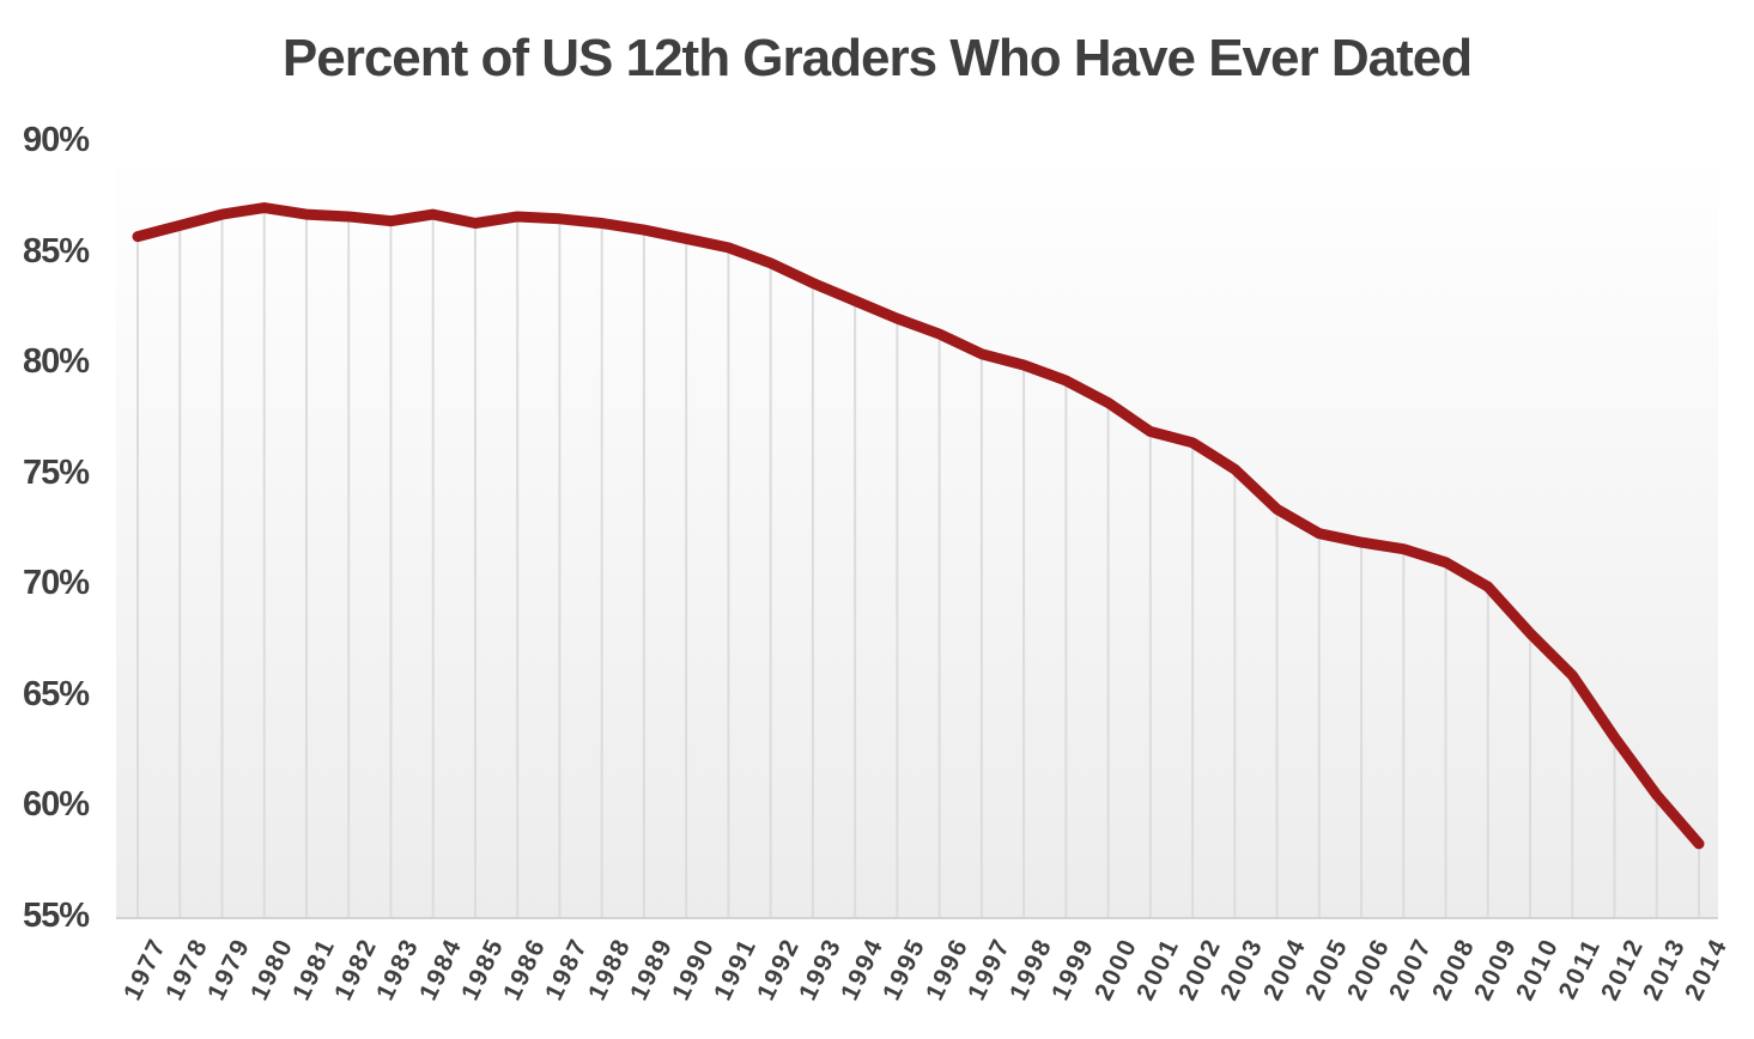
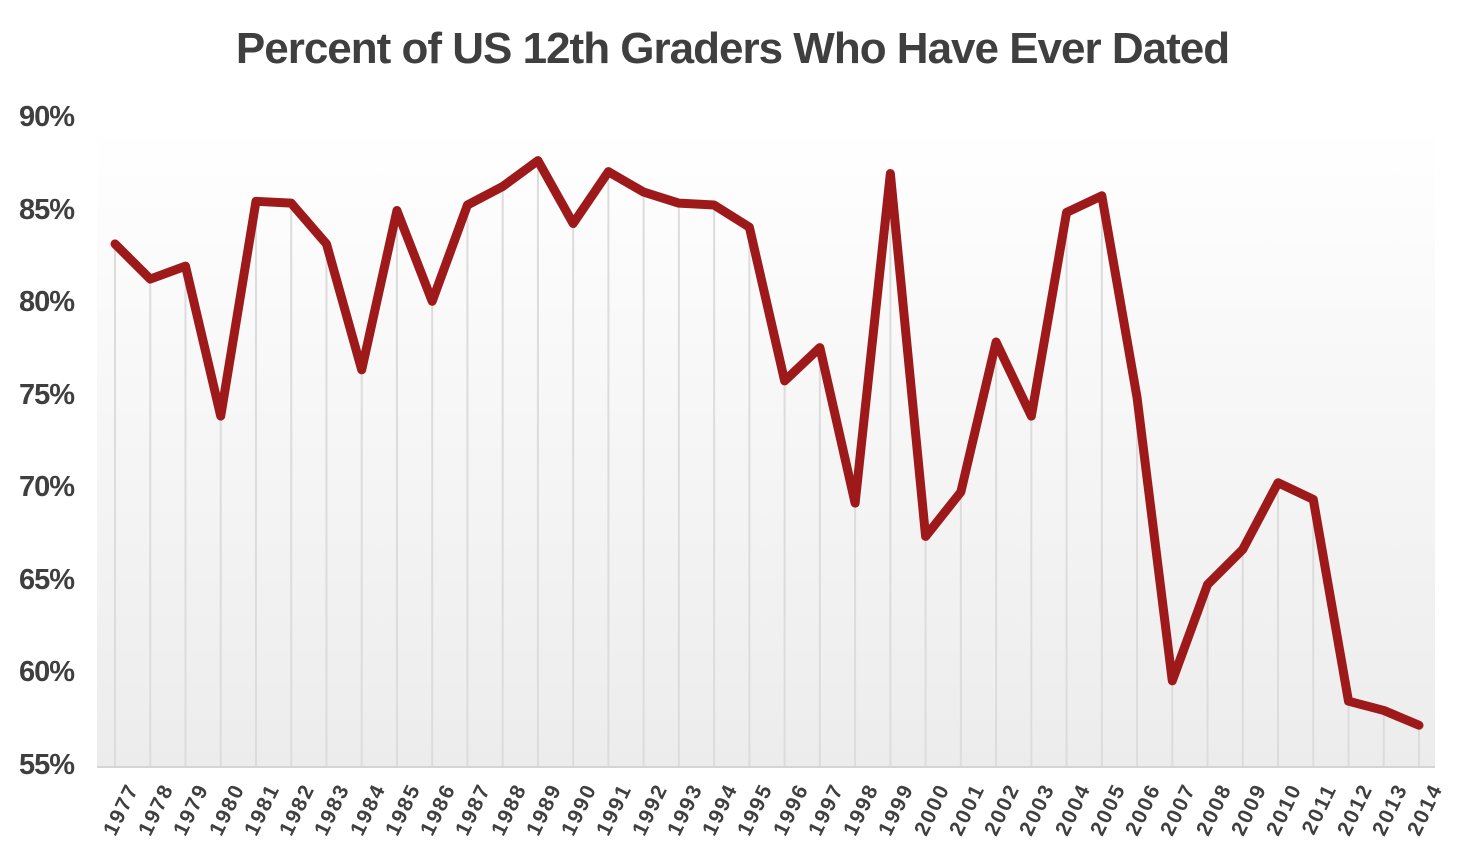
1977: 85.7% -> 83.2%
1978: 86.2% -> 81.3%
1979: 86.7% -> 82.0%
1980: 87.0% -> 73.9%
1981: 86.7% -> 85.5%
1982: 86.6% -> 85.4%
1983: 86.4% -> 83.2%
1984: 86.7% -> 76.4%
1985: 86.3% -> 85.0%
1986: 86.6% -> 80.1%
1987: 86.5% -> 85.3%
1989: 86.0% -> 87.7%
1990: 85.6% -> 84.3%
1991: 85.2% -> 87.1%
1992: 84.5% -> 86.0%
1993: 83.6% -> 85.4%
1994: 82.8% -> 85.3%
1995: 82.0% -> 84.1%
1996: 81.3% -> 75.8%
1997: 80.4% -> 77.6%
1998: 79.9% -> 69.2%
1999: 79.2% -> 87.0%
2000: 78.2% -> 67.4%
2001: 76.9% -> 69.8%
2002: 76.4% -> 77.9%
2003: 75.2% -> 73.9%
2004: 73.4% -> 84.9%
2005: 72.3% -> 85.8%
2006: 71.9% -> 74.9%
2007: 71.6% -> 59.6%
2008: 71.0% -> 64.8%
2009: 69.9% -> 66.7%
2010: 67.8% -> 70.3%
2011: 65.9% -> 69.4%
2012: 63.1% -> 58.5%
2013: 60.5% -> 58.0%
2014: 58.3% -> 57.2%
